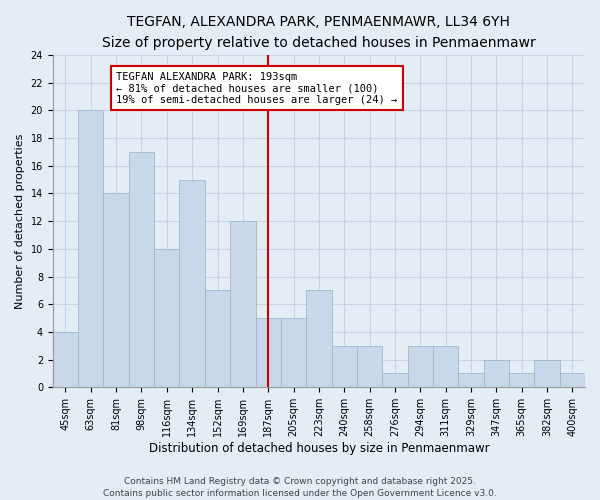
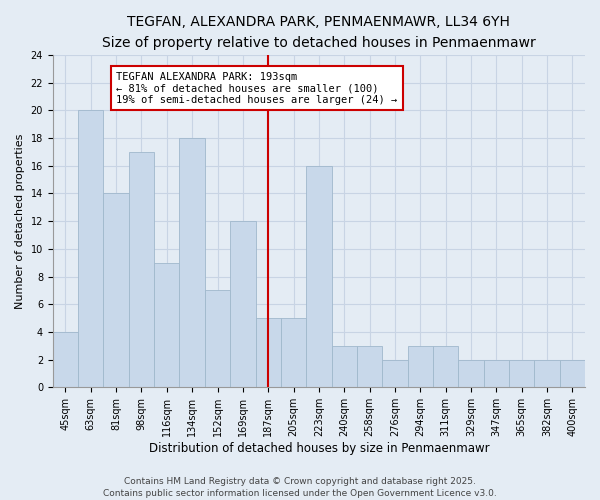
116sqm: 10 -> 9
134sqm: 15 -> 18
223sqm: 7 -> 16
276sqm: 1 -> 2
329sqm: 1 -> 2
365sqm: 1 -> 2
400sqm: 1 -> 2
